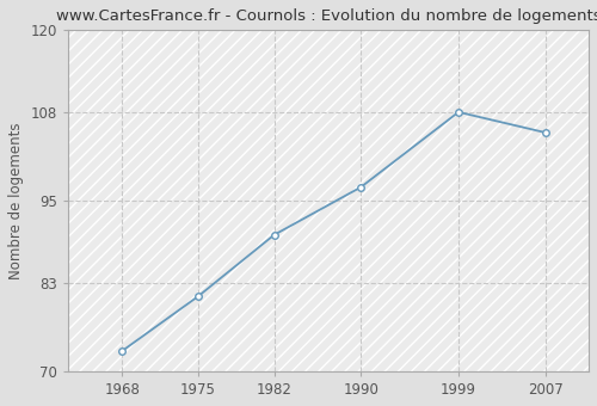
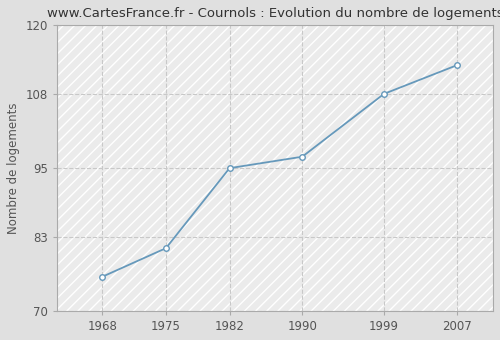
1968: 73 -> 76
1982: 90 -> 95
2007: 105 -> 113
